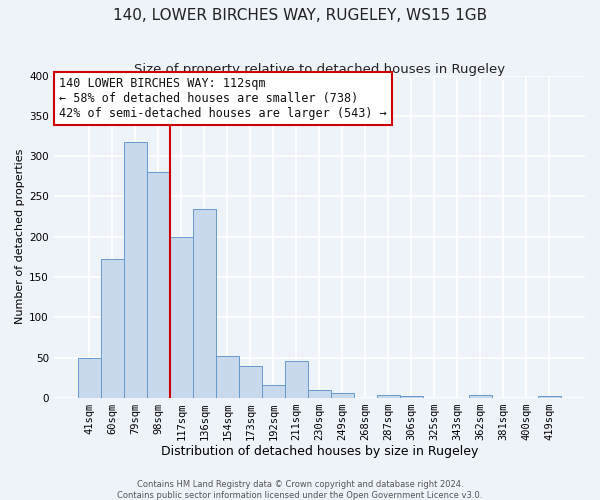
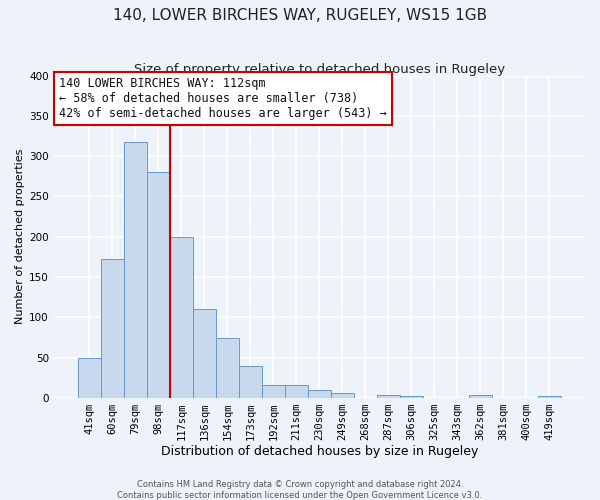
136sqm: 234 -> 110
154sqm: 52 -> 75
211sqm: 46 -> 16
